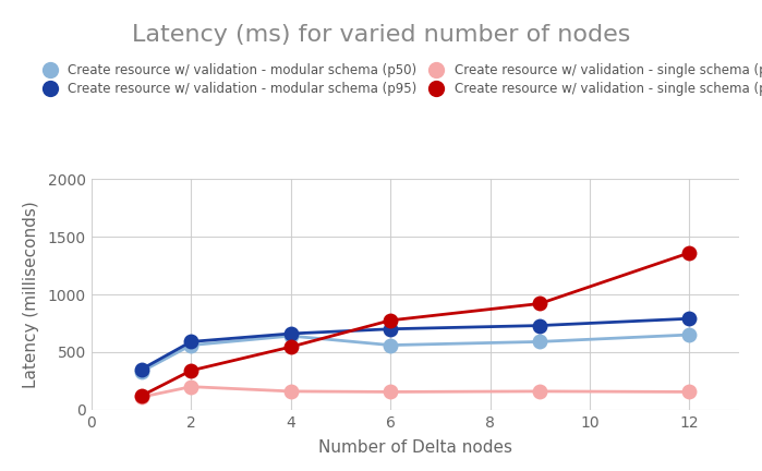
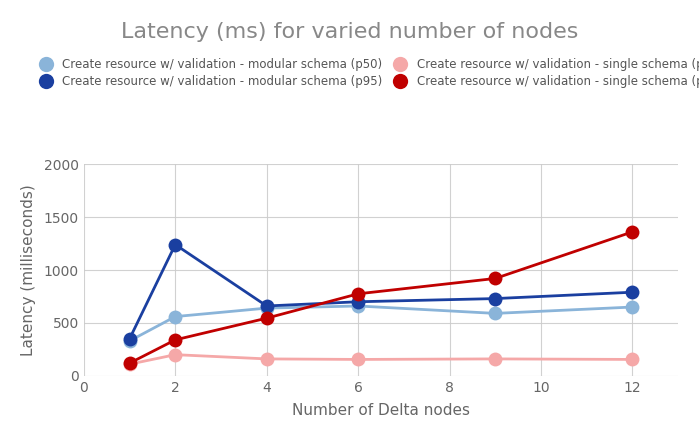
Create resource w/ validation - modular schema (p95)/2: 590 -> 1240
Create resource w/ validation - modular schema (p50)/6: 560 -> 660
